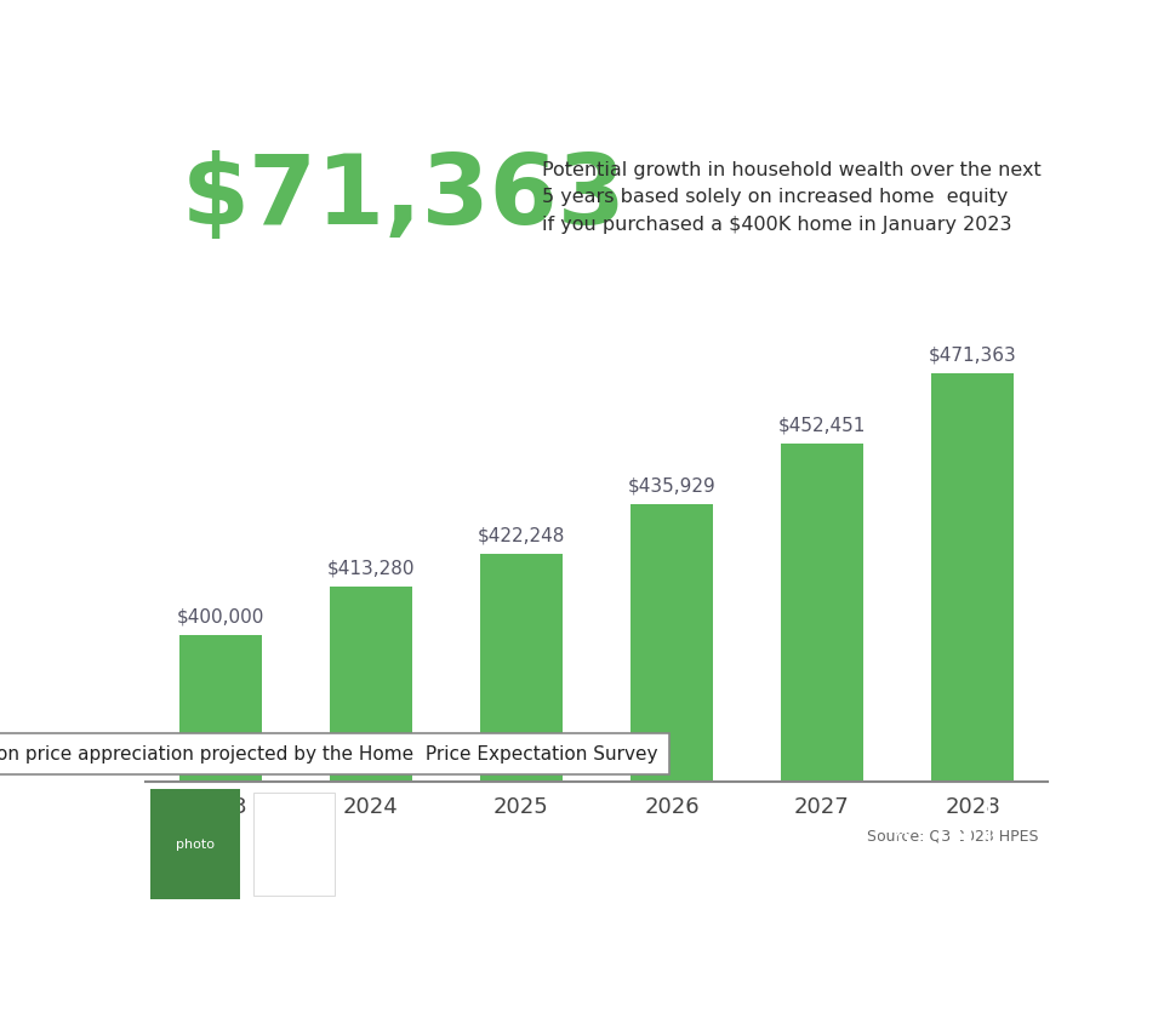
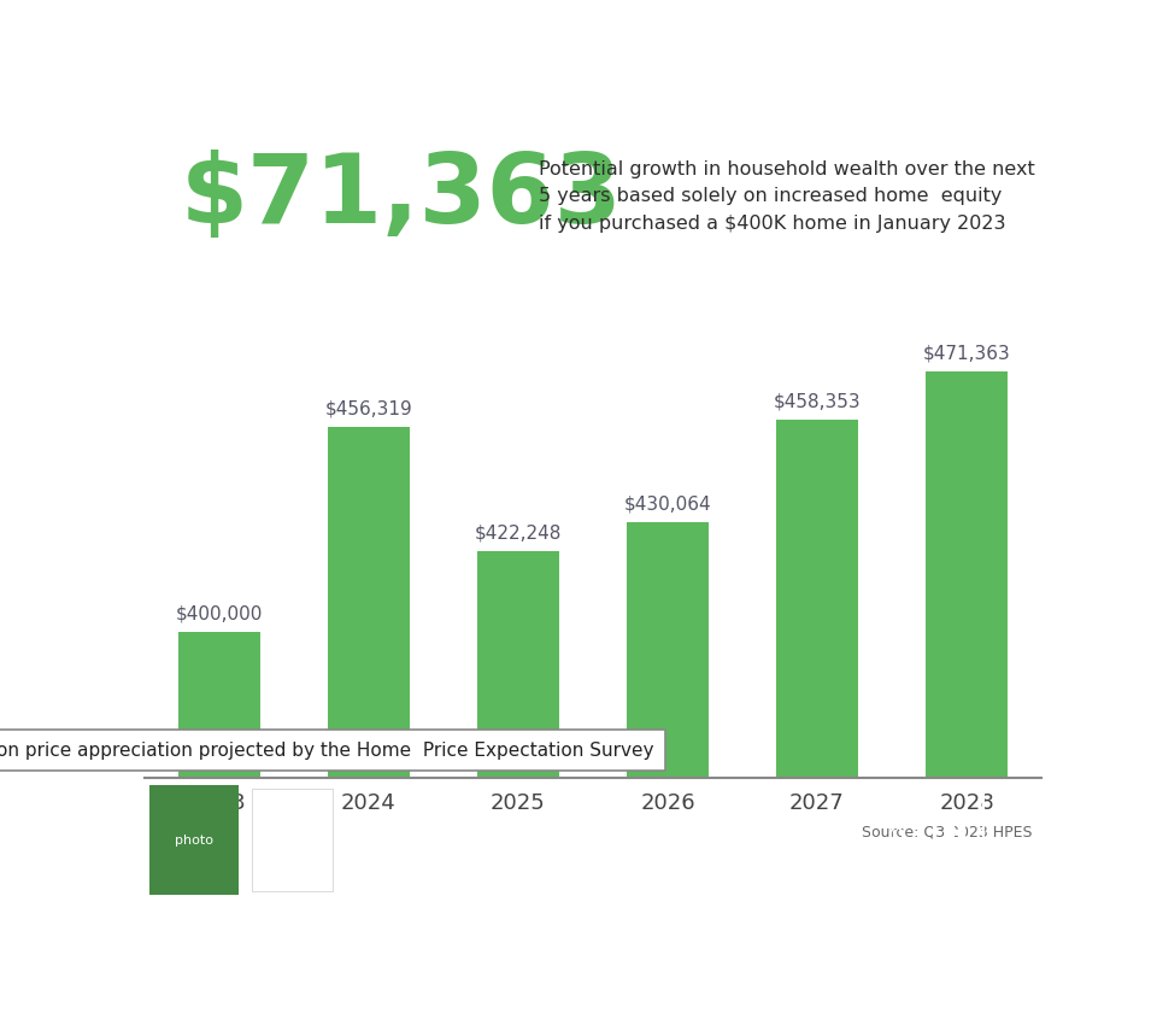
2024: $413,280 -> $456,319
2026: $435,929 -> $430,064
2027: $452,451 -> $458,353
